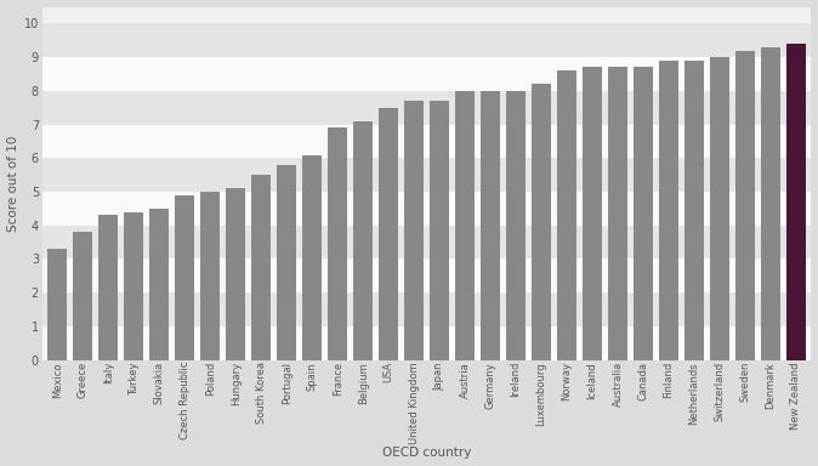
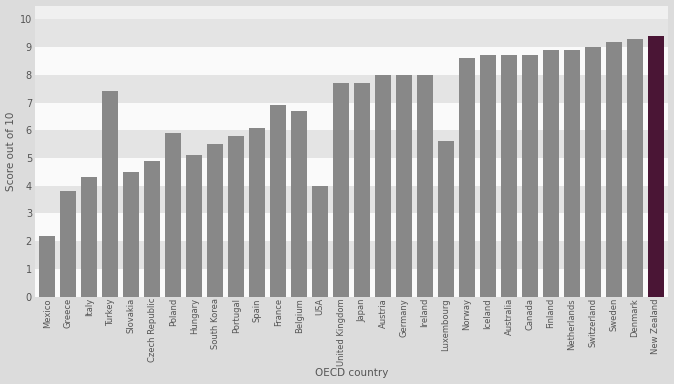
Mexico: 3.3 -> 2.2
Turkey: 4.4 -> 7.4
Poland: 5.0 -> 5.9
Belgium: 7.1 -> 6.7
USA: 7.5 -> 4.0
Luxembourg: 8.2 -> 5.6
